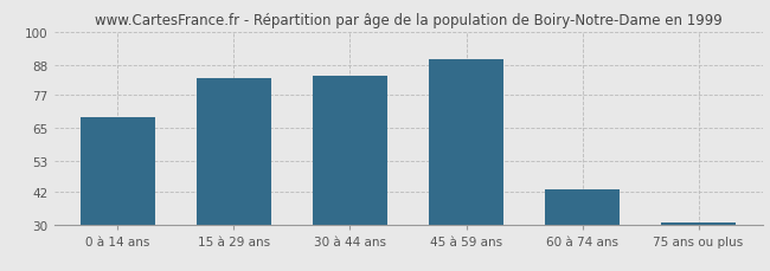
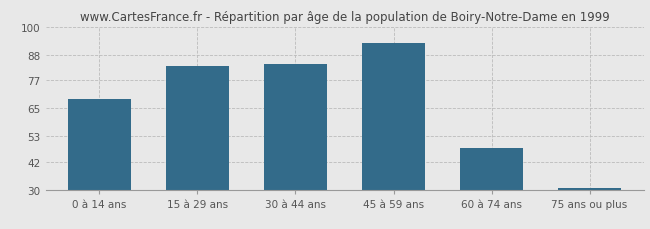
45 à 59 ans: 90 -> 93
60 à 74 ans: 43 -> 48
